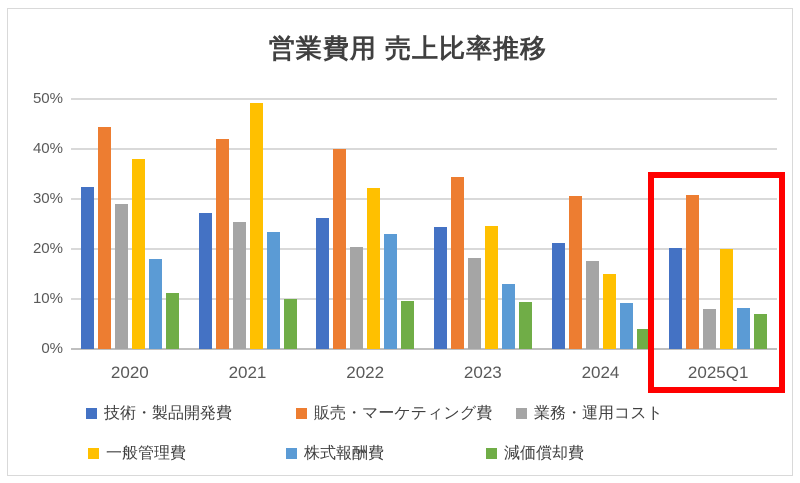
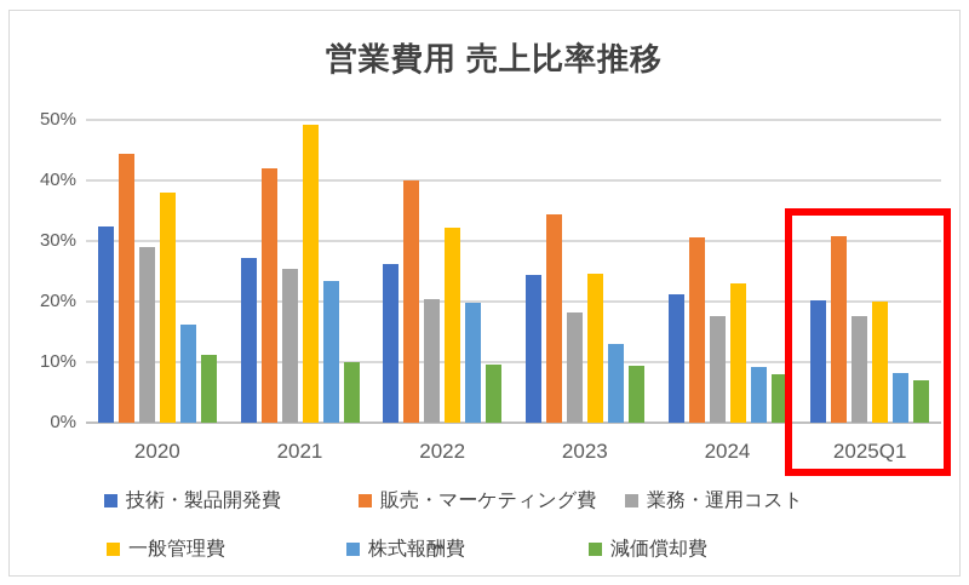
株式報酬費/2020: 18% -> 16%
株式報酬費/2022: 23% -> 20%
一般管理費/2024: 15% -> 23%
減価償却費/2024: 4% -> 8%
業務・運用コスト/2025Q1: 8% -> 18%
